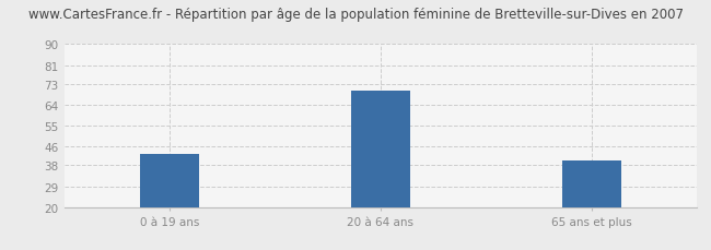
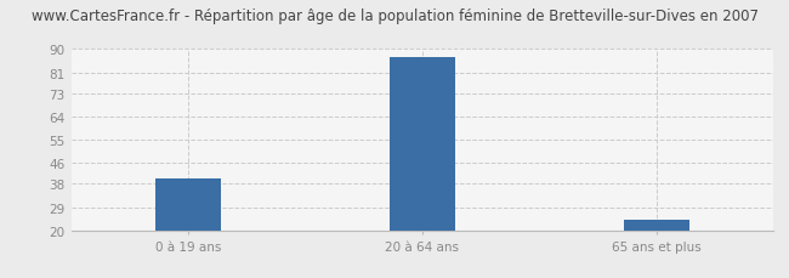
0 à 19 ans: 43 -> 40
20 à 64 ans: 70 -> 87
65 ans et plus: 40 -> 24
